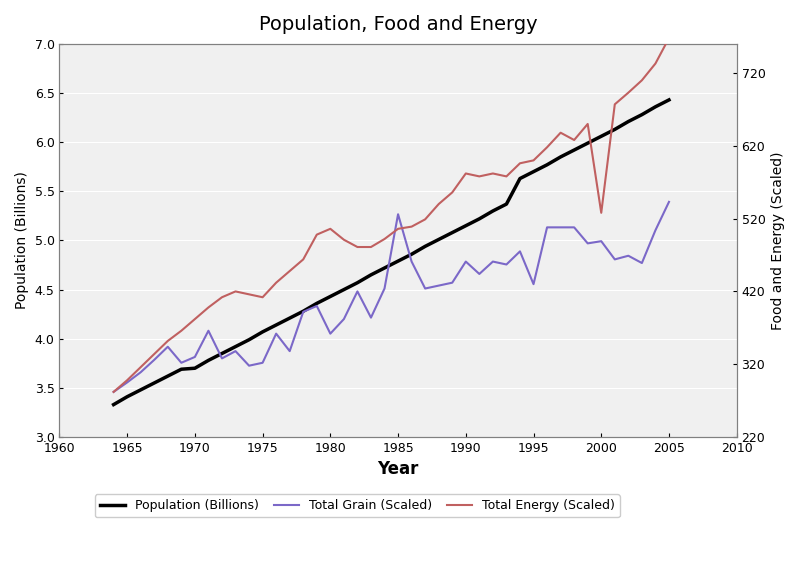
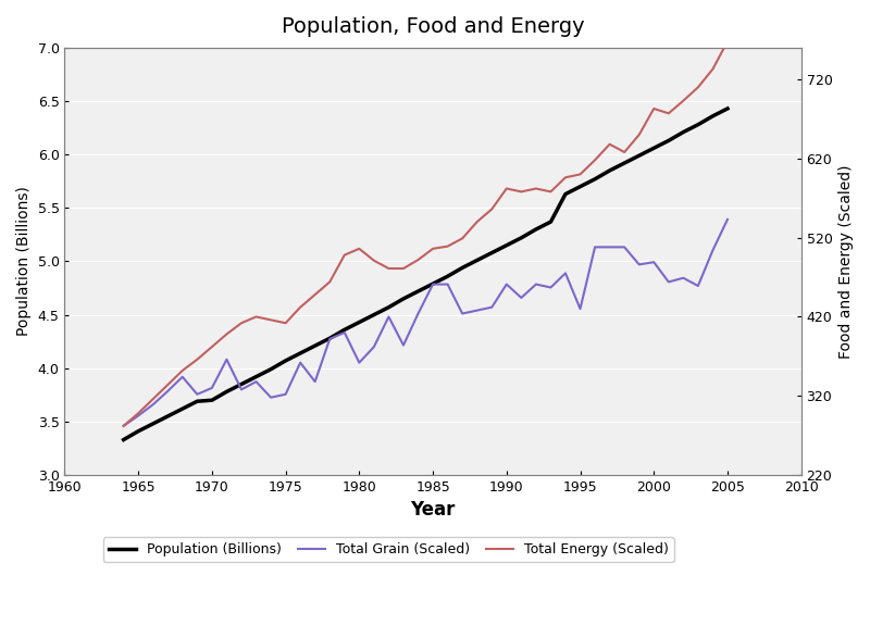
Total Grain (Scaled)/1985: 526 -> 461
Total Energy (Scaled)/2000: 528 -> 683
